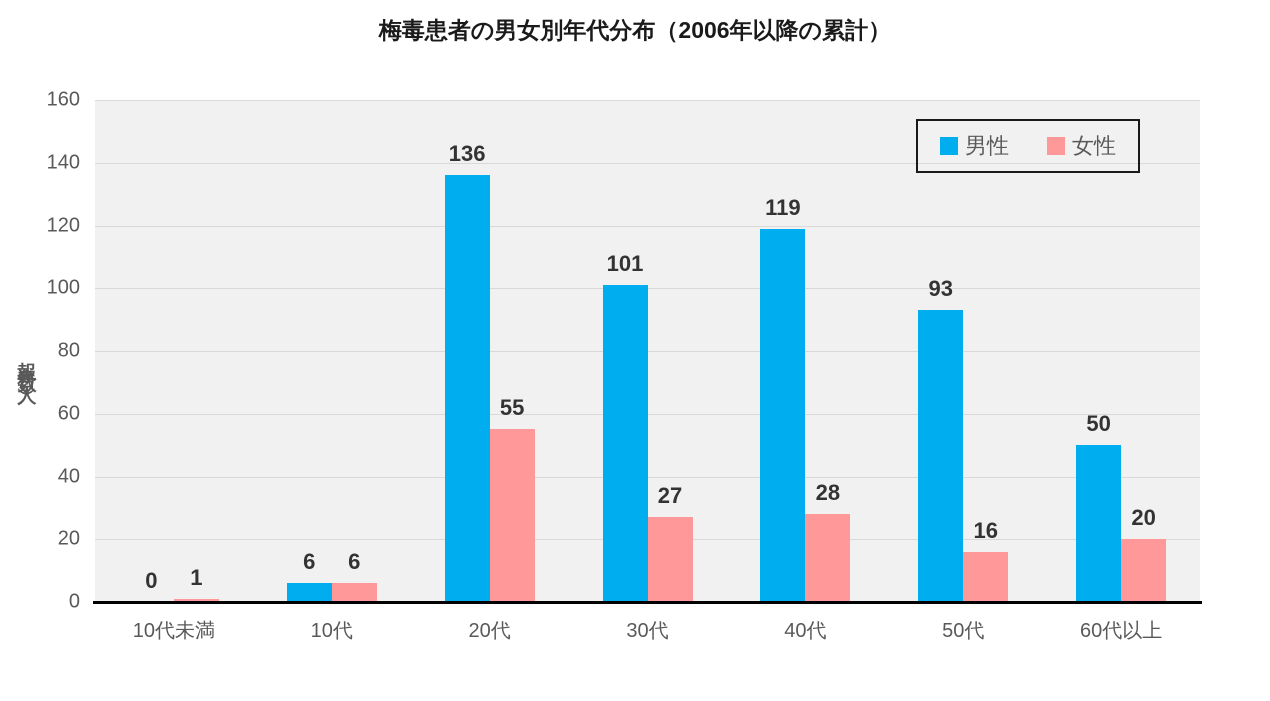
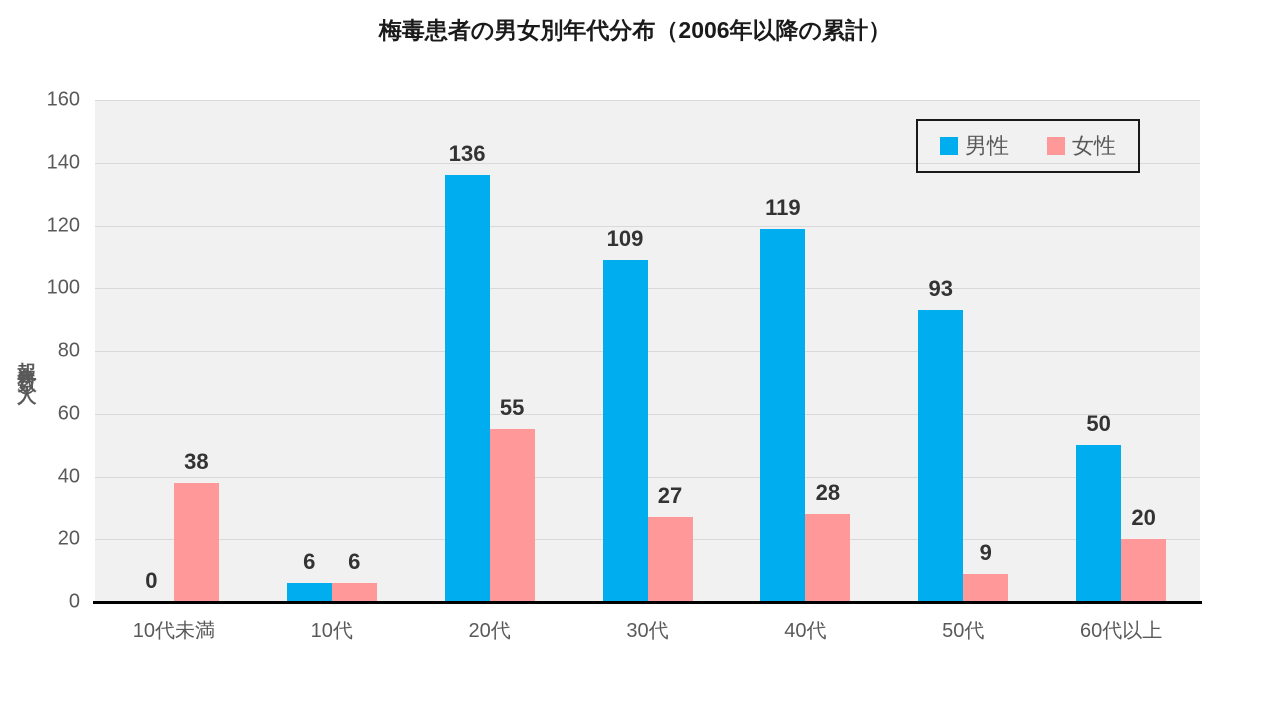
女性/10代未満: 1 -> 38
男性/30代: 101 -> 109
女性/50代: 16 -> 9
